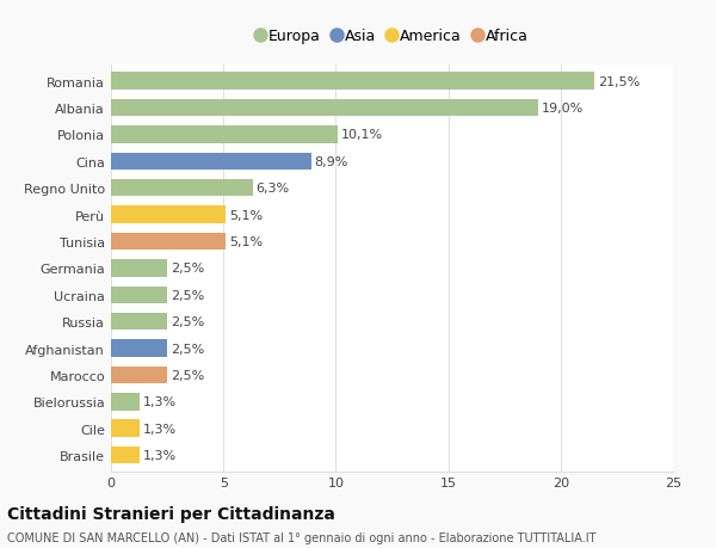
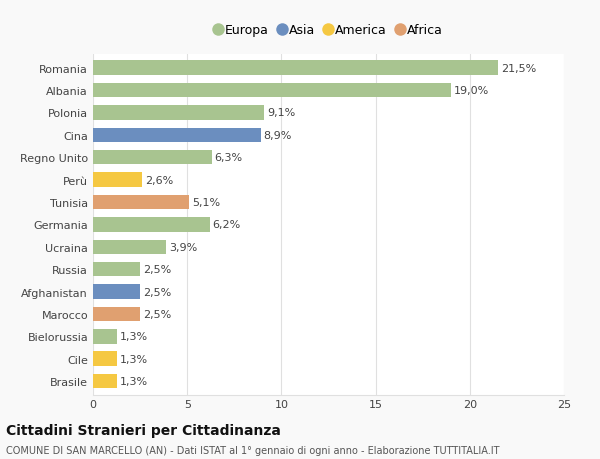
Polonia: 10,1% -> 9,1%
Perù: 5,1% -> 2,6%
Germania: 2,5% -> 6,2%
Ucraina: 2,5% -> 3,9%
